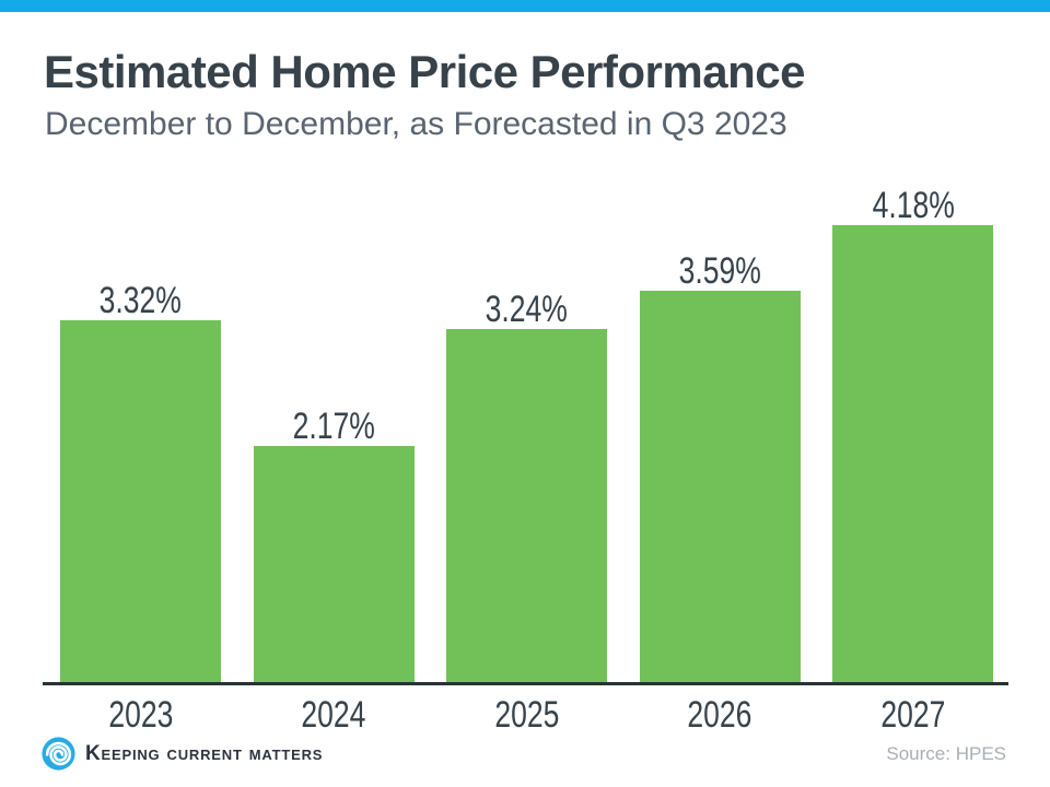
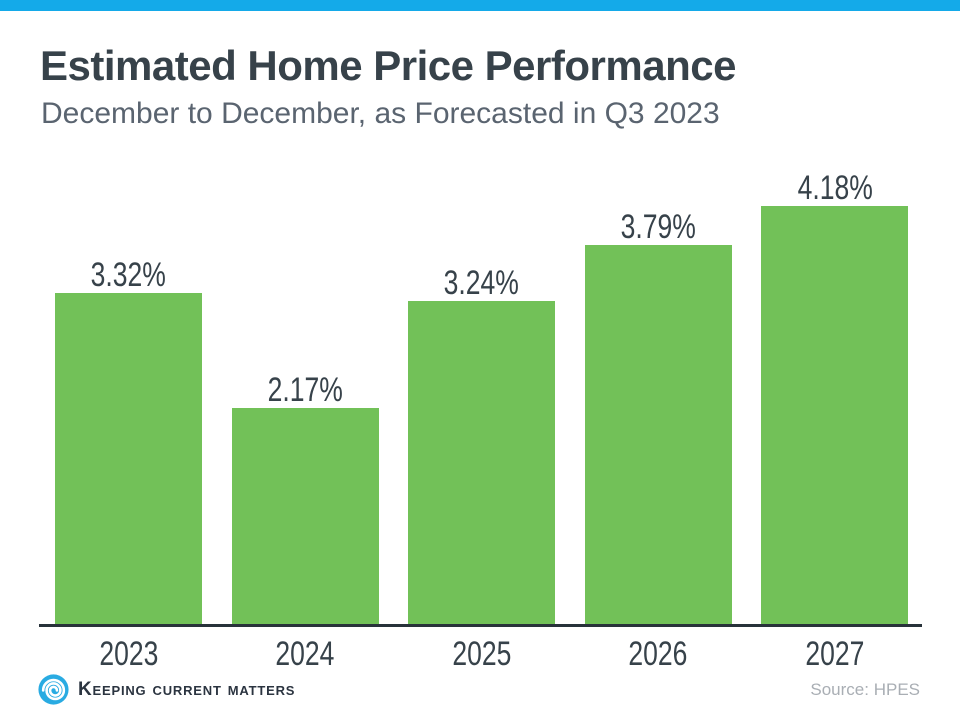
2026: 3.59% -> 3.79%
